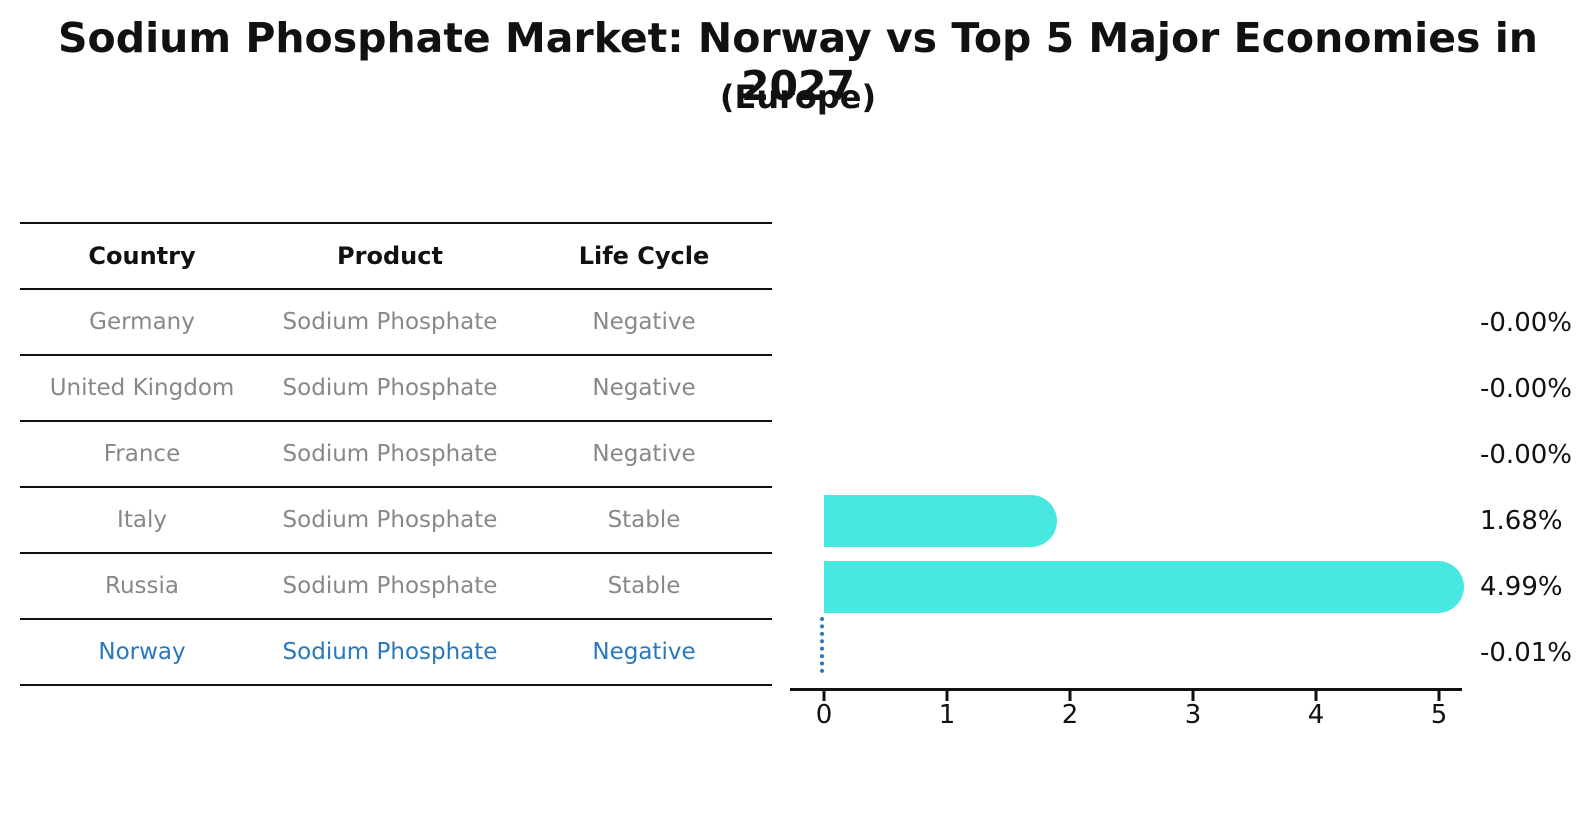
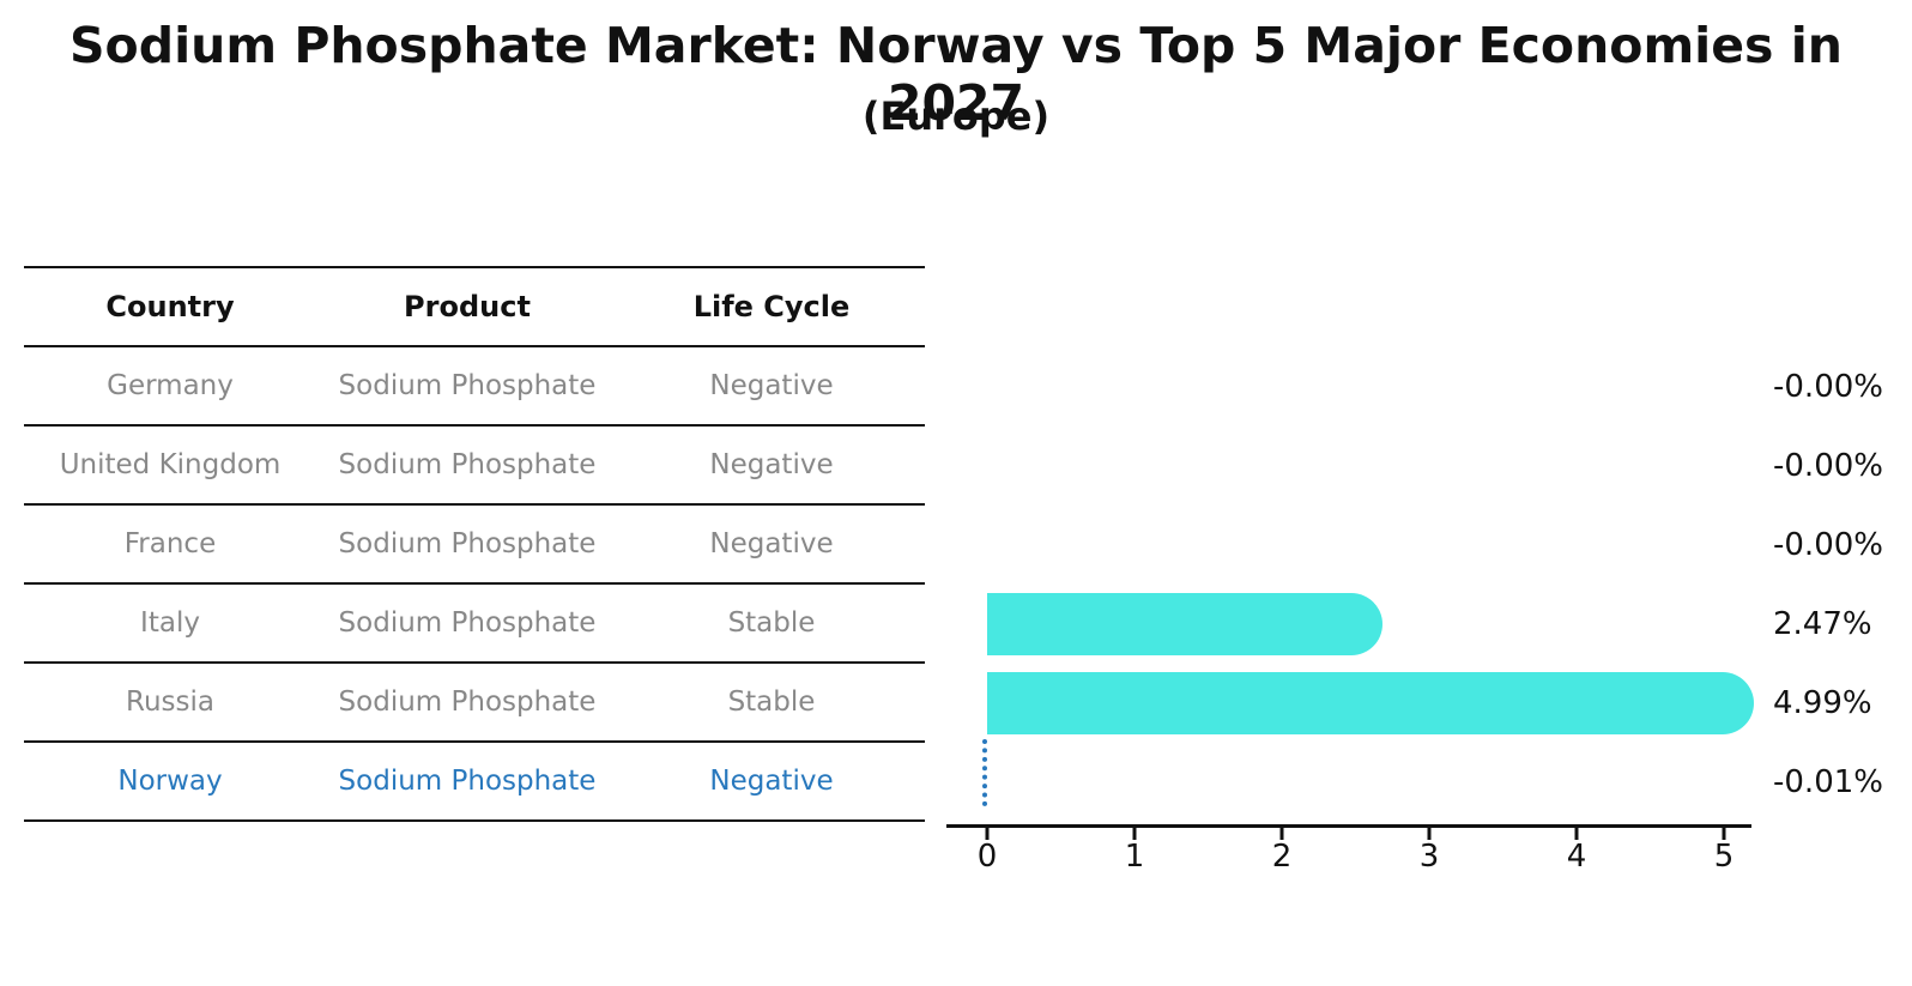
Italy: 1.68% -> 2.47%
